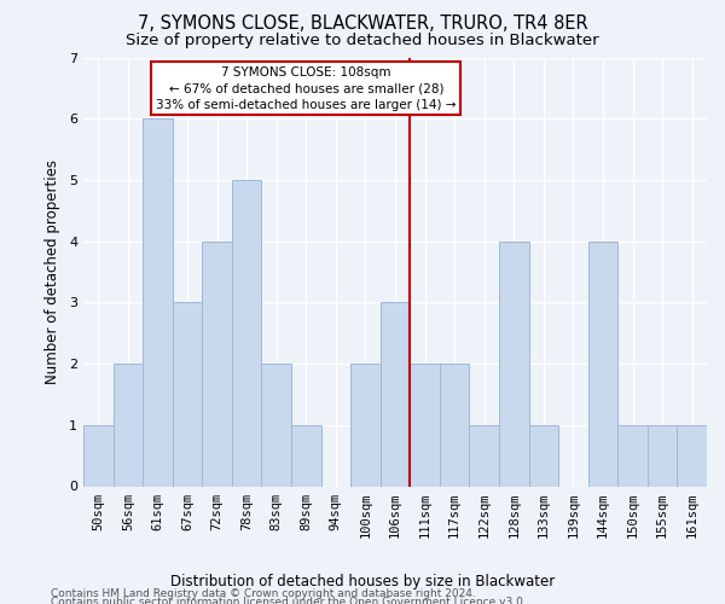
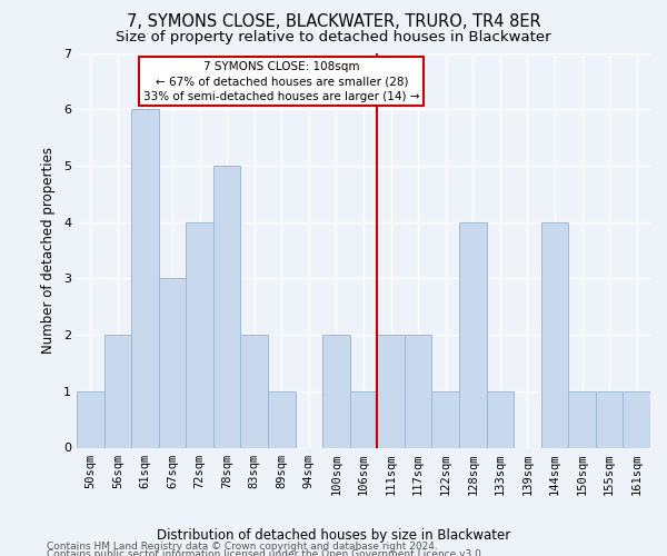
106sqm: 3 -> 1
